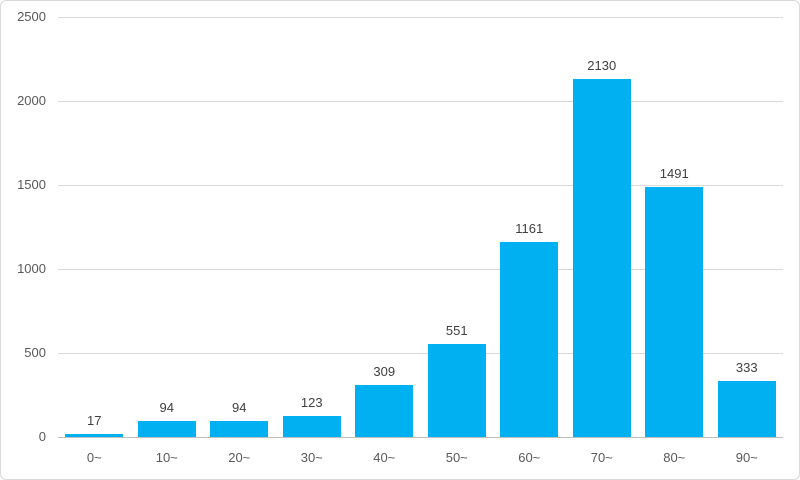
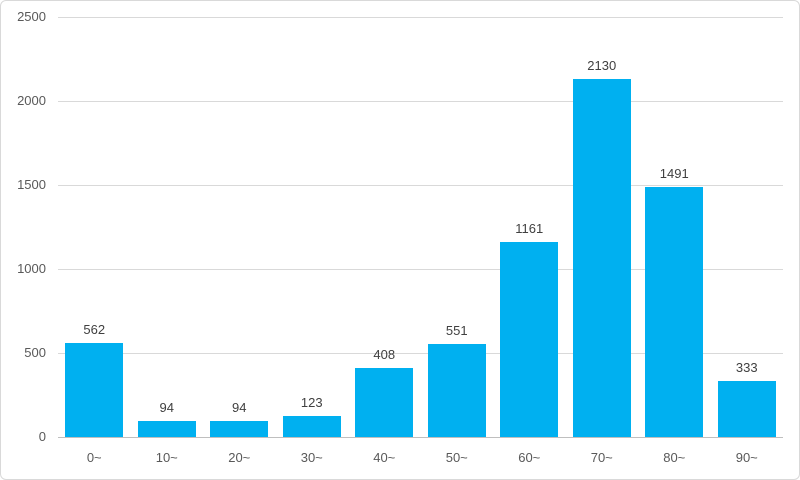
0~: 17 -> 562
40~: 309 -> 408
